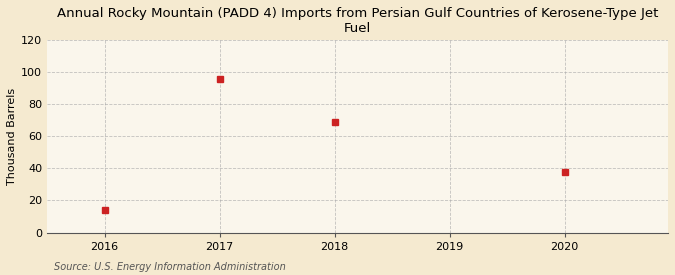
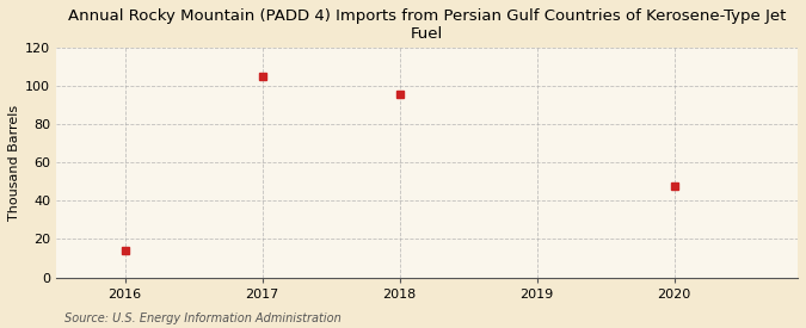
2017: 96 -> 105
2018: 69 -> 96
2020: 38 -> 48
